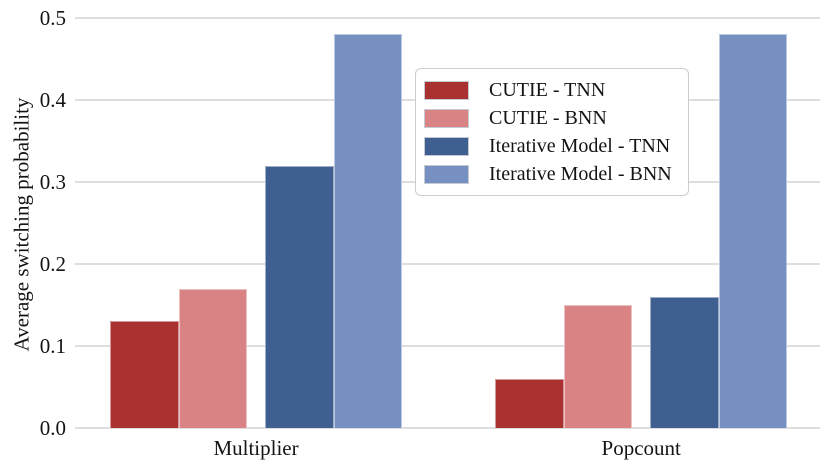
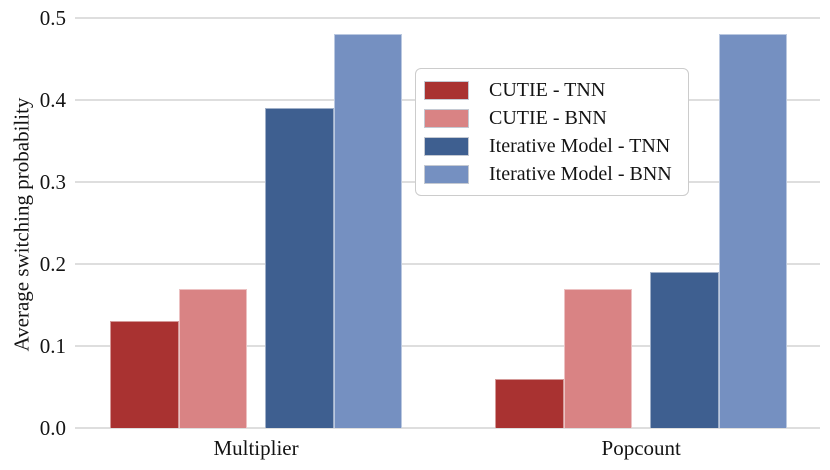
Iterative Model - TNN/Multiplier: 0.32 -> 0.39
CUTIE - BNN/Popcount: 0.15 -> 0.17
Iterative Model - TNN/Popcount: 0.16 -> 0.19
